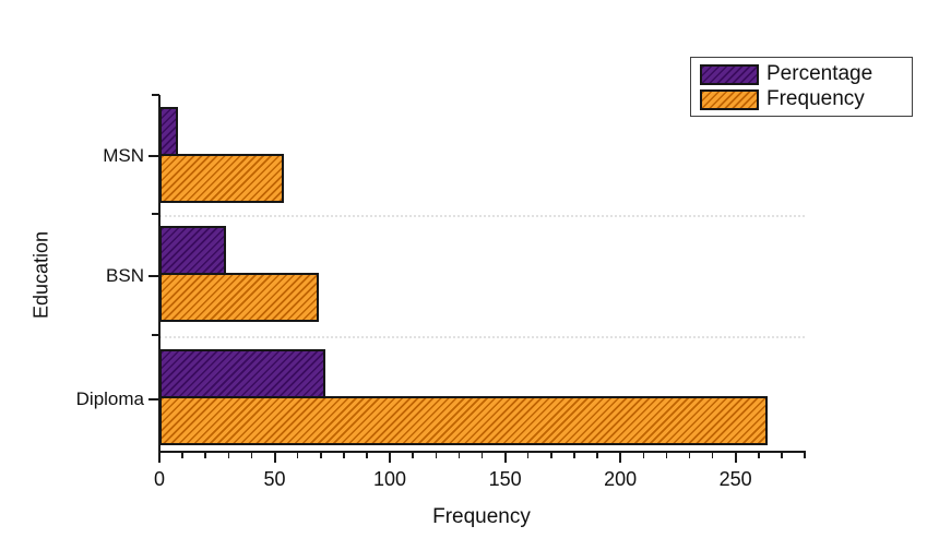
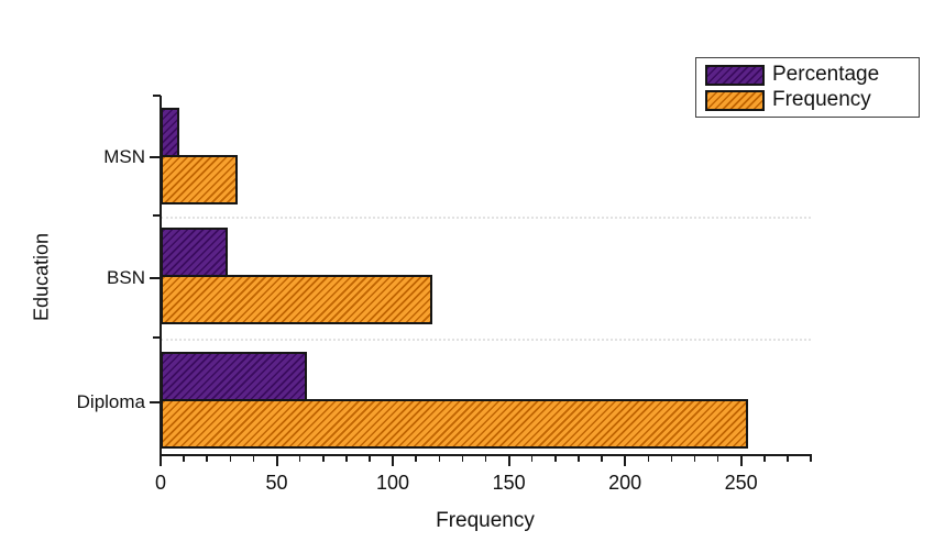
Frequency/MSN: 54 -> 33
Frequency/BSN: 69 -> 117
Percentage/Diploma: 72 -> 63
Frequency/Diploma: 264 -> 253
